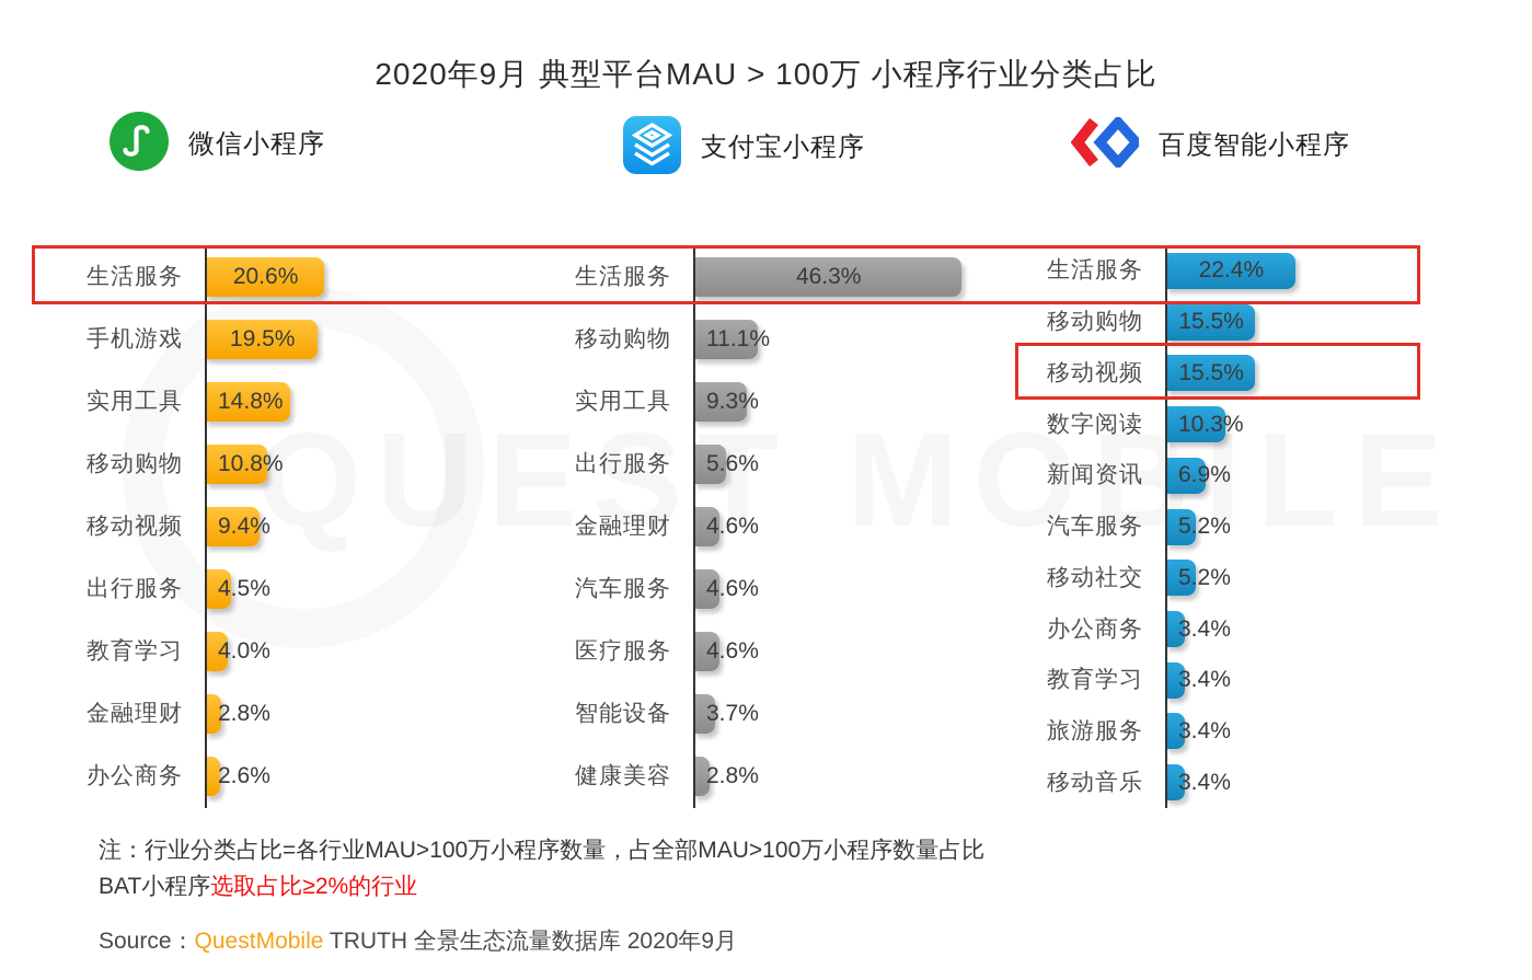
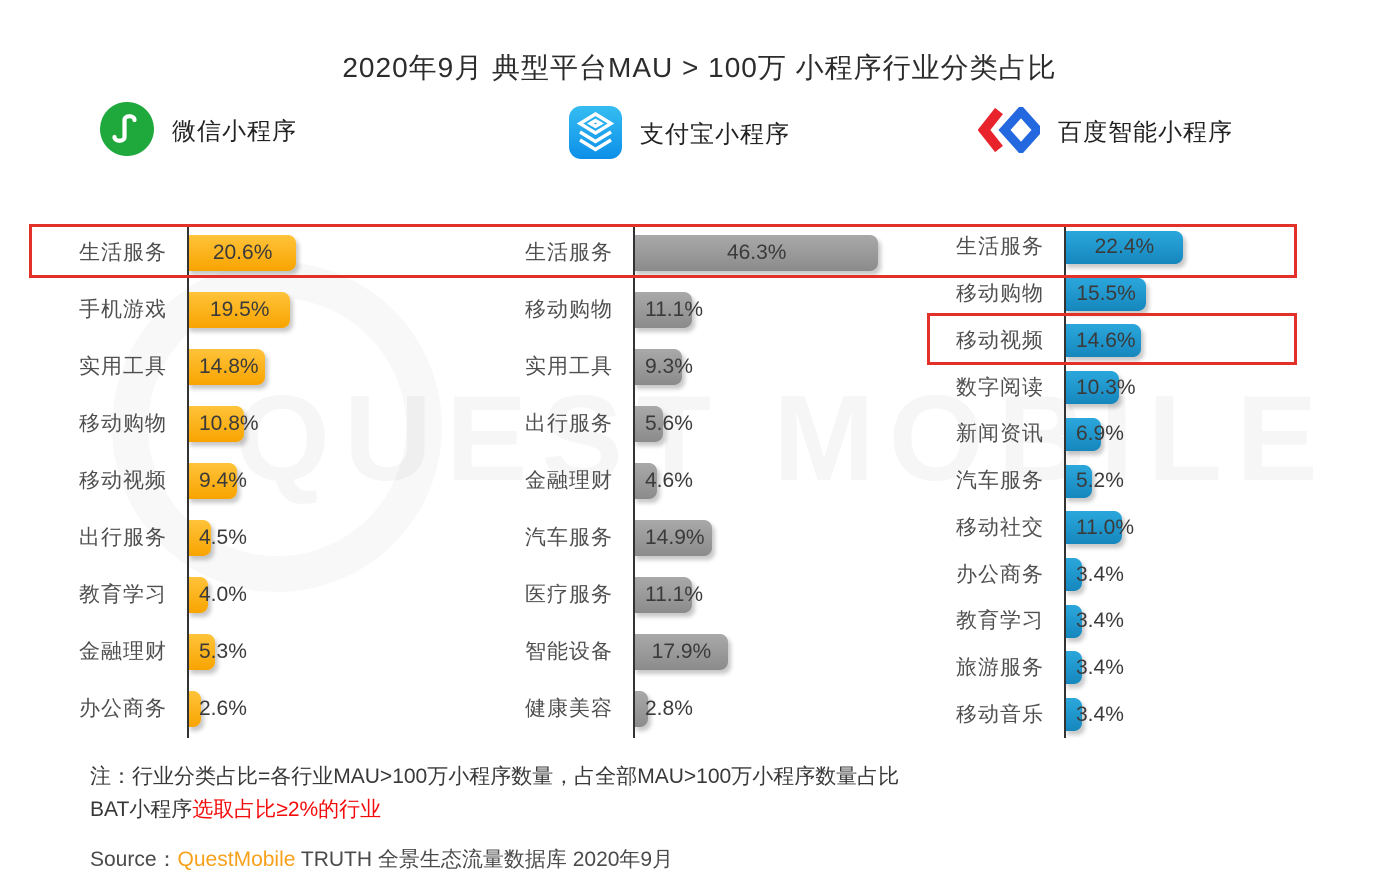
微信小程序/金融理财: 2.8% -> 5.3%
支付宝小程序/汽车服务: 4.6% -> 14.9%
支付宝小程序/医疗服务: 4.6% -> 11.1%
支付宝小程序/智能设备: 3.7% -> 17.9%
百度智能小程序/移动视频: 15.5% -> 14.6%
百度智能小程序/移动社交: 5.2% -> 11.0%
